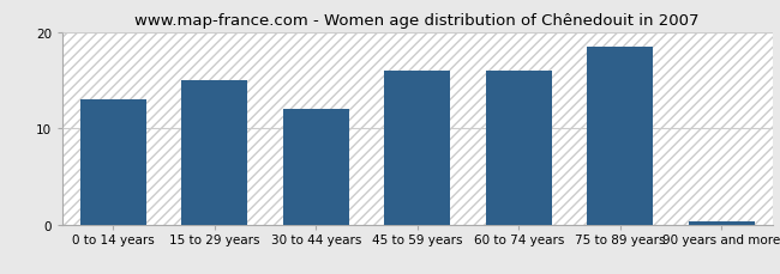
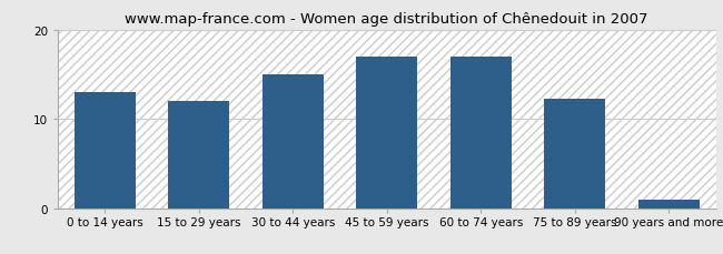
15 to 29 years: 15.0 -> 12.0
30 to 44 years: 12.0 -> 15.0
45 to 59 years: 16.0 -> 17.0
60 to 74 years: 16.0 -> 17.0
75 to 89 years: 18.5 -> 12.2
90 years and more: 0.3 -> 1.0
